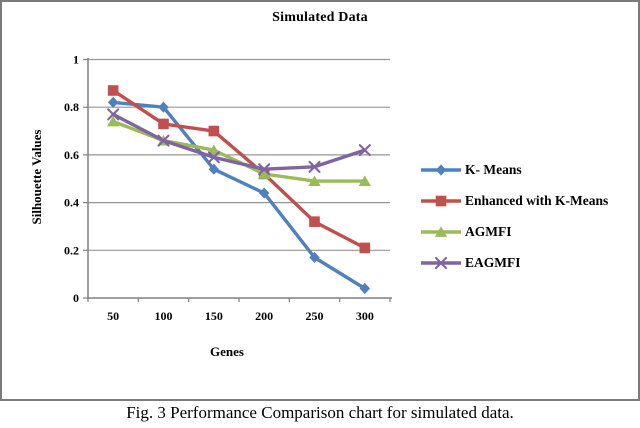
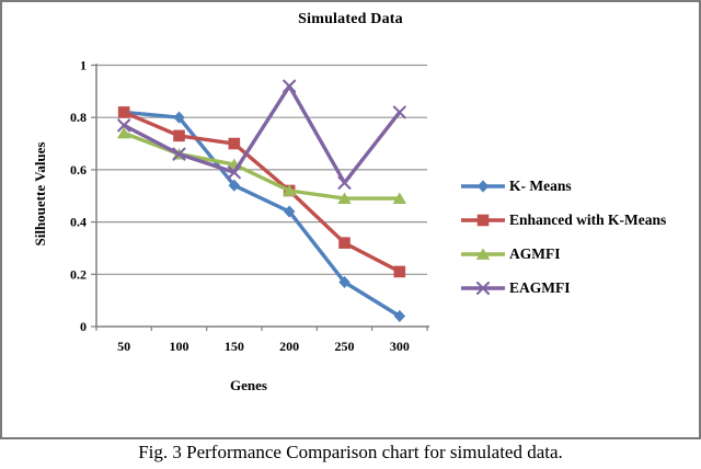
Enhanced with K-Means/50: 0.87 -> 0.82
EAGMFI/200: 0.54 -> 0.92
EAGMFI/300: 0.62 -> 0.82
